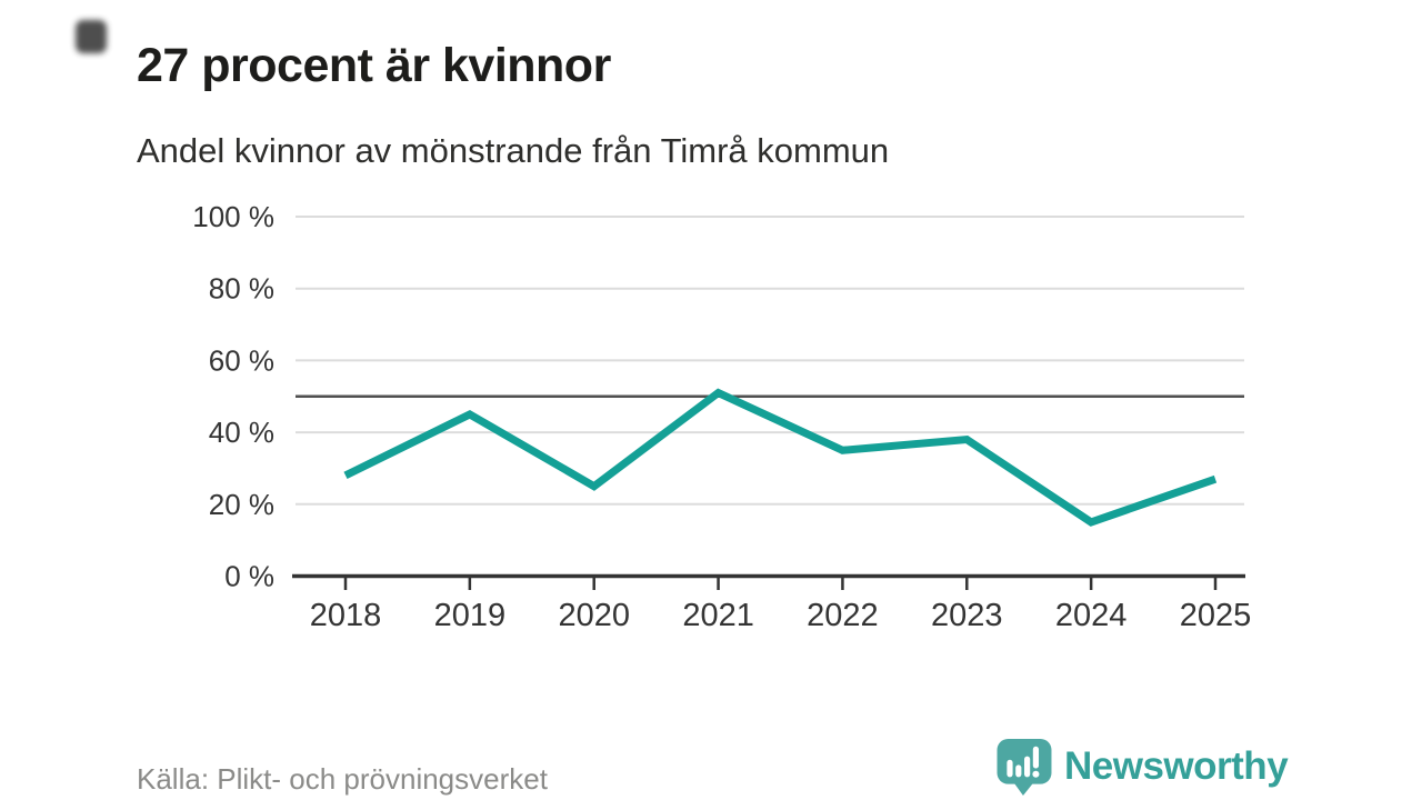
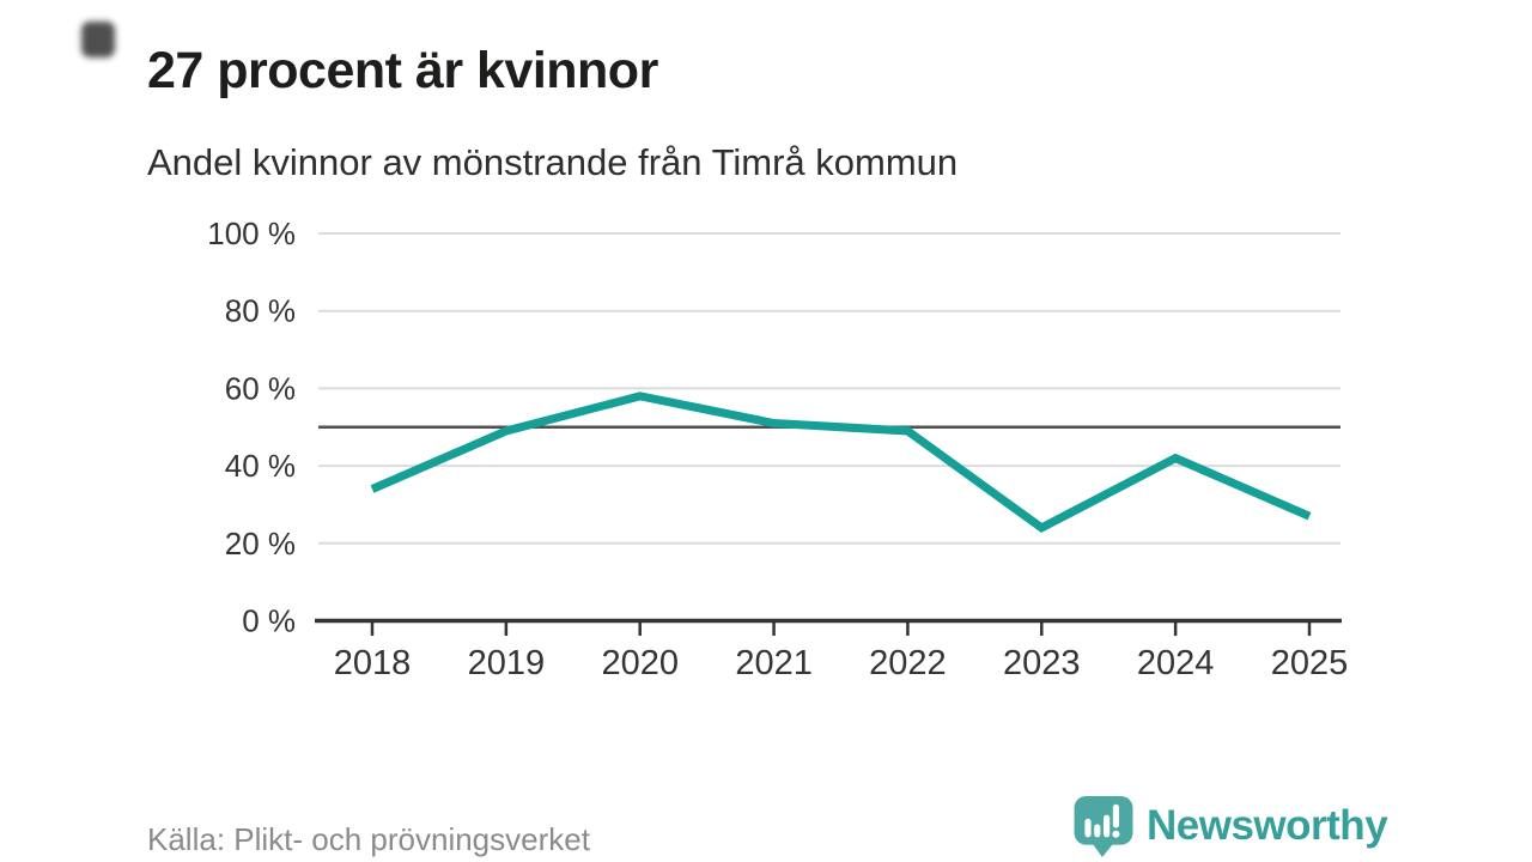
2018: 28% -> 34%
2019: 45% -> 49%
2020: 25% -> 58%
2022: 35% -> 49%
2023: 38% -> 24%
2024: 15% -> 42%
